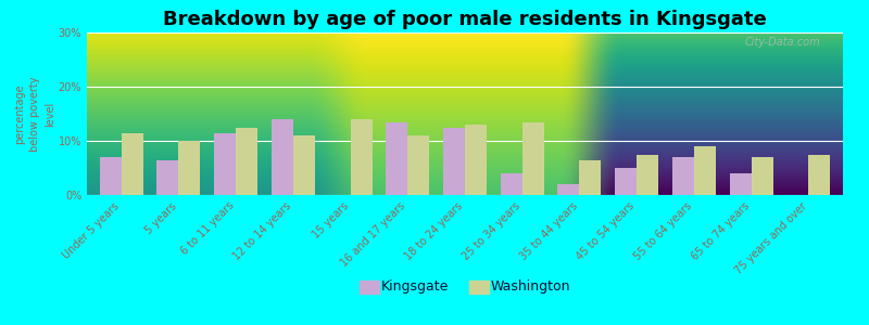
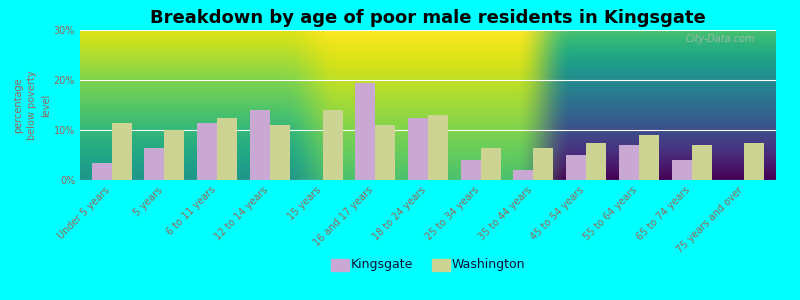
Kingsgate/Under 5 years: 7.0% -> 3.5%
Kingsgate/16 and 17 years: 13.4% -> 19.5%
Washington/25 to 34 years: 13.4% -> 6.5%
